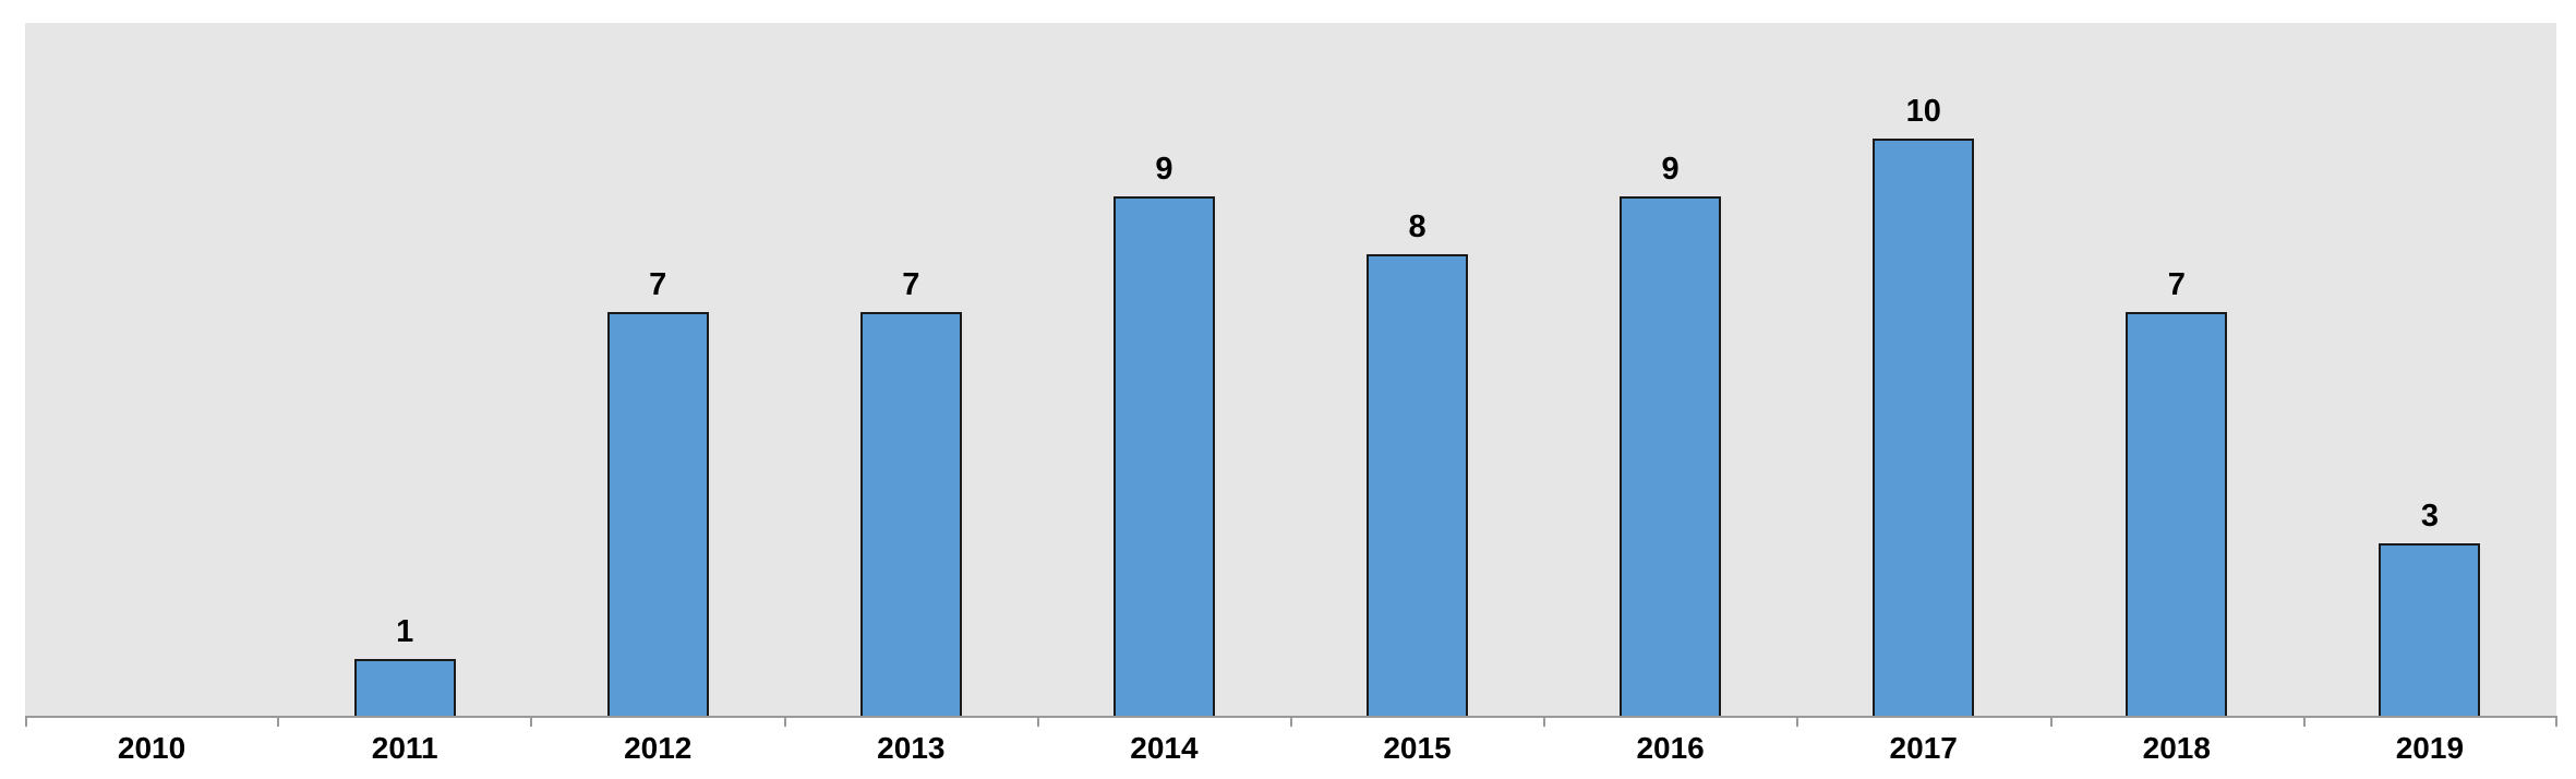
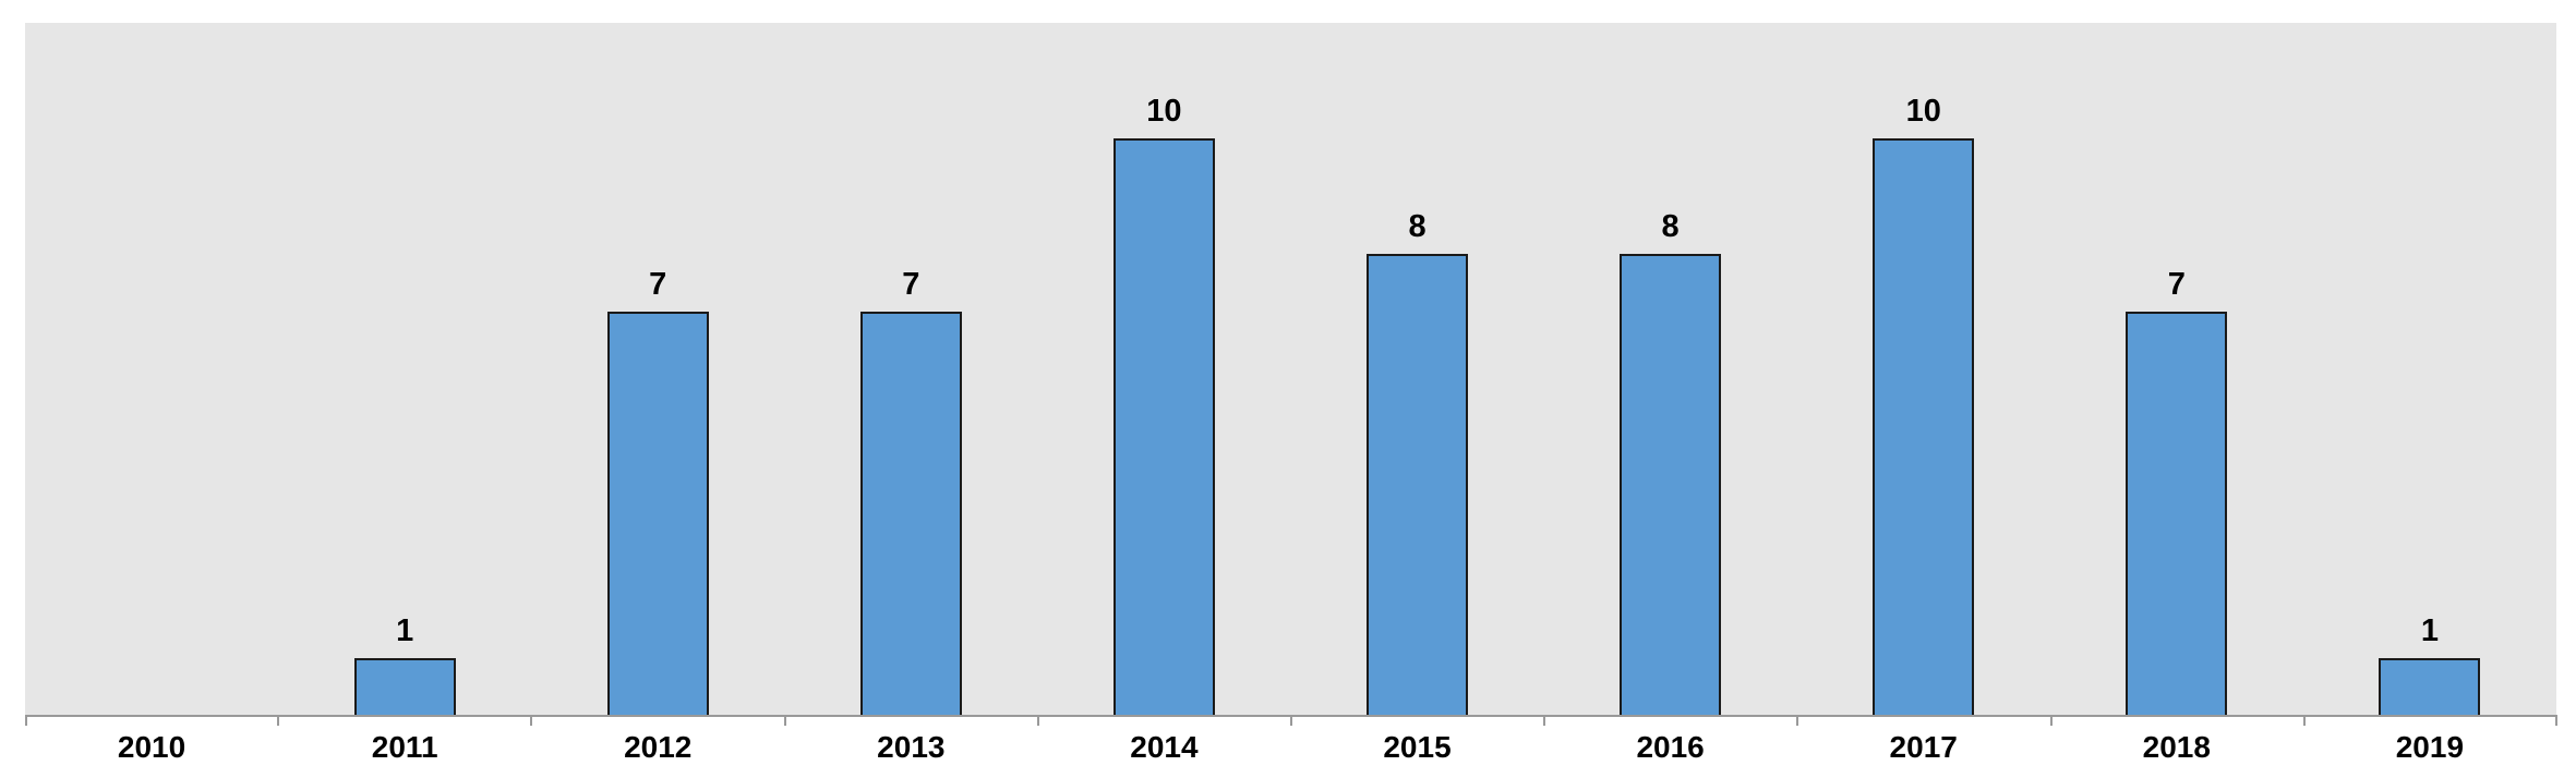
2014: 9 -> 10
2016: 9 -> 8
2019: 3 -> 1
